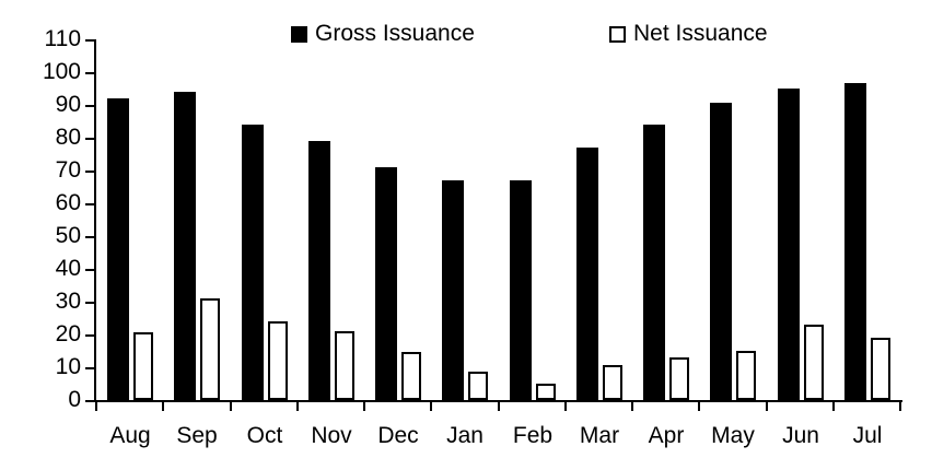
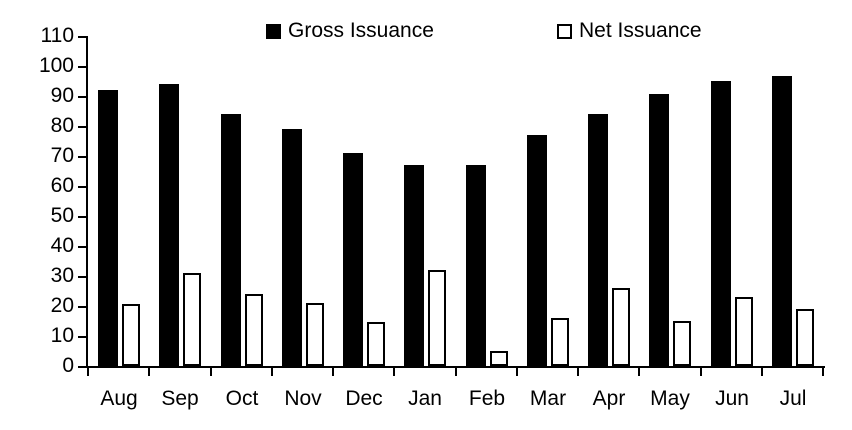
Net Issuance/Jan: 8 -> 32
Net Issuance/Mar: 10 -> 16
Net Issuance/Apr: 13 -> 26
